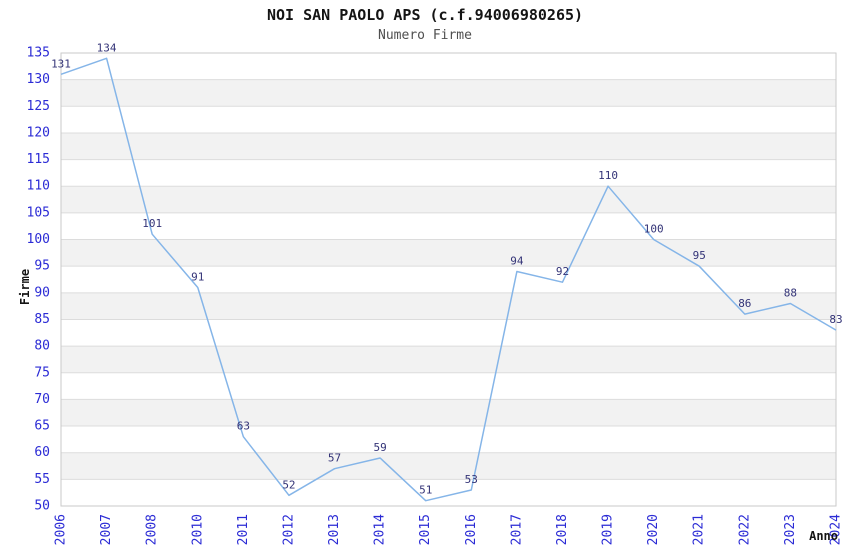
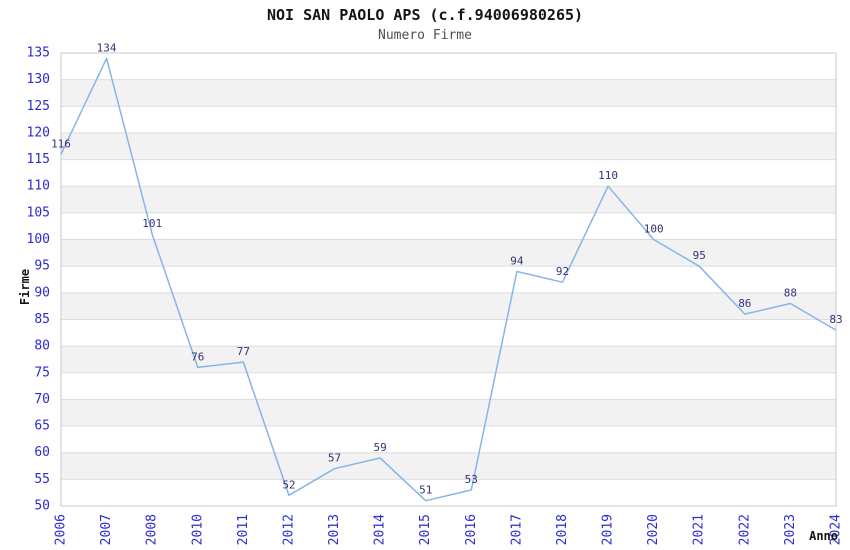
2006: 131 -> 116
2010: 91 -> 76
2011: 63 -> 77
